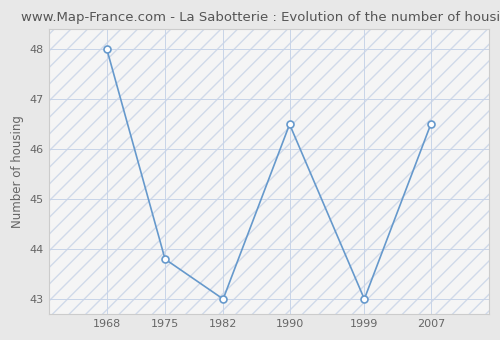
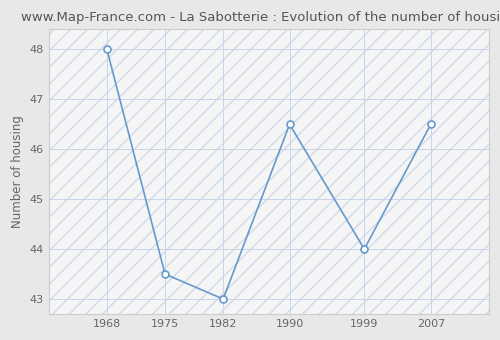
1975: 43.8 -> 43.5
1999: 43.0 -> 44.0
